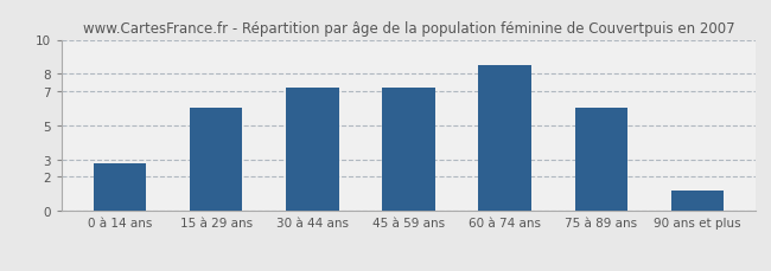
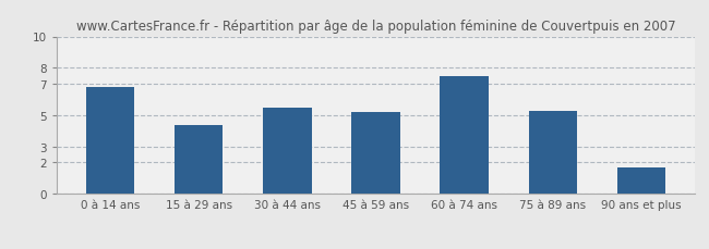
0 à 14 ans: 2.8 -> 6.8
15 à 29 ans: 6.0 -> 4.4
30 à 44 ans: 7.2 -> 5.5
45 à 59 ans: 7.2 -> 5.2
60 à 74 ans: 8.5 -> 7.5
75 à 89 ans: 6.0 -> 5.3
90 ans et plus: 1.2 -> 1.7
